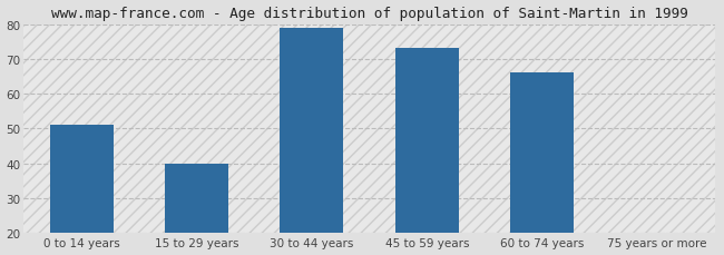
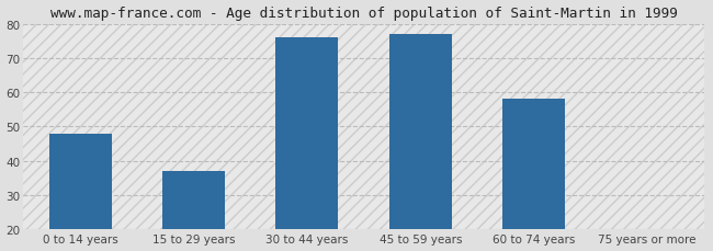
0 to 14 years: 51 -> 48
15 to 29 years: 40 -> 37
30 to 44 years: 79 -> 76
45 to 59 years: 73 -> 77
60 to 74 years: 66 -> 58
